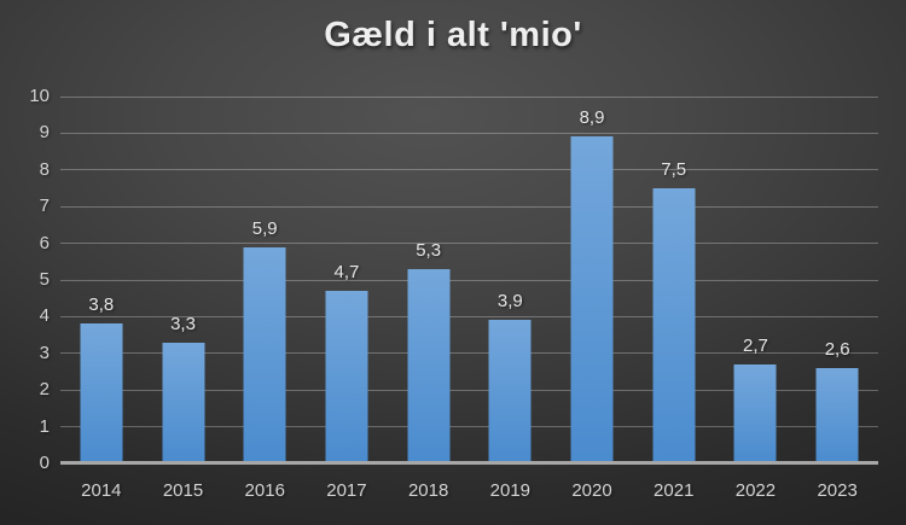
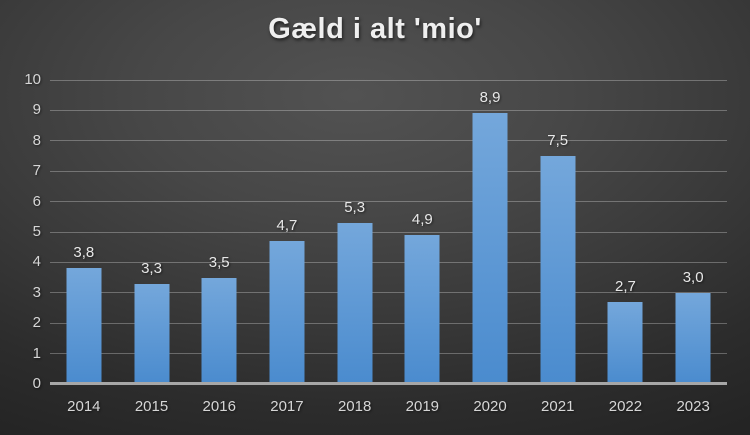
2016: 5,9 -> 3,5
2019: 3,9 -> 4,9
2023: 2,6 -> 3,0
